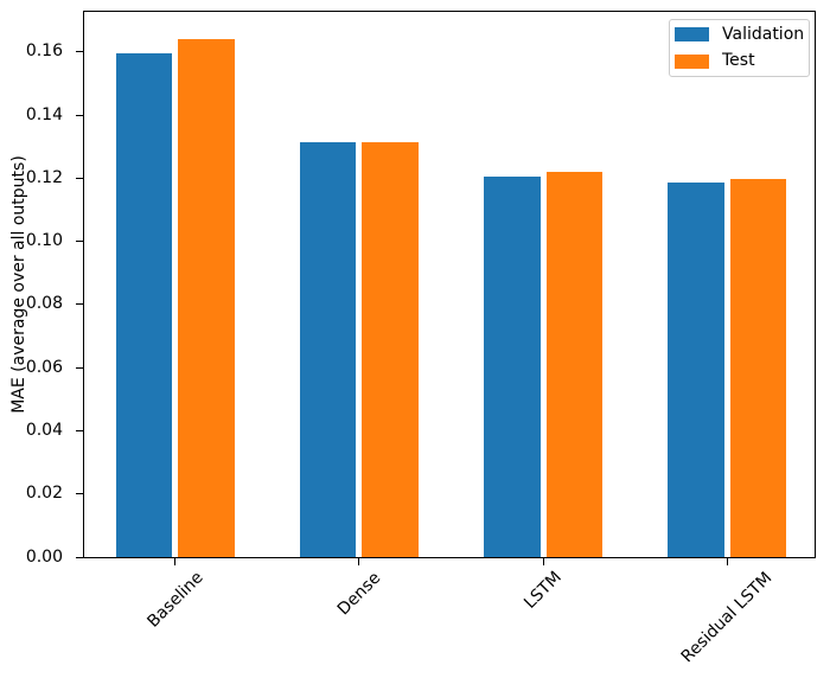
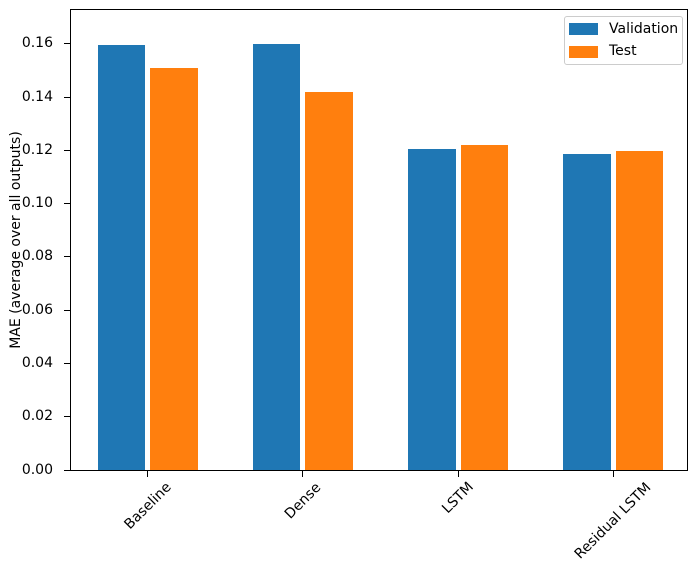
Test/Baseline: 0.164 -> 0.151
Validation/Dense: 0.132 -> 0.160
Test/Dense: 0.132 -> 0.142
